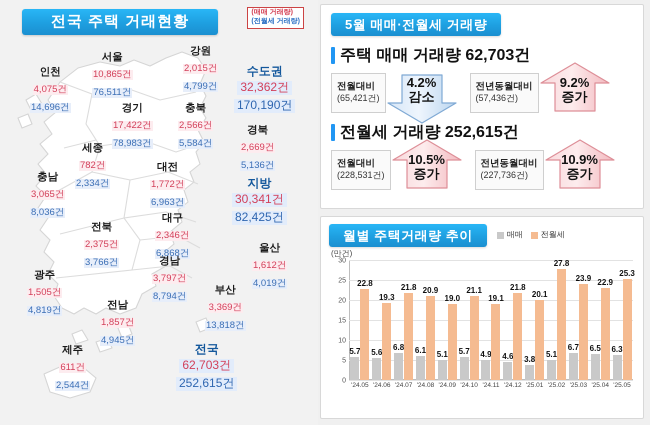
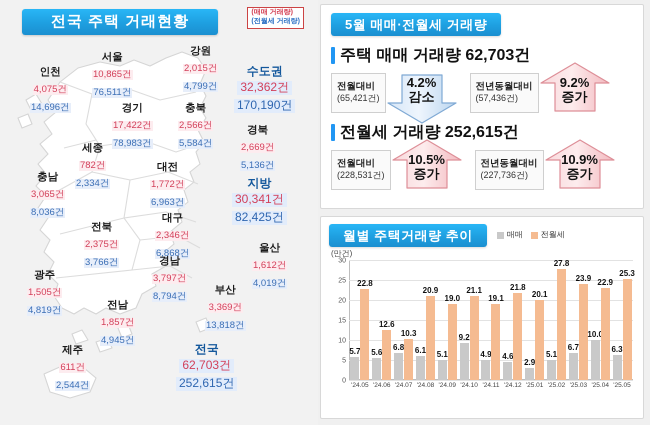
전월세/'24.06: 19.3 -> 12.6
전월세/'24.07: 21.8 -> 10.3
매매/'24.10: 5.7 -> 9.2
매매/'25.01: 3.8 -> 2.9
매매/'25.04: 6.5 -> 10.0
